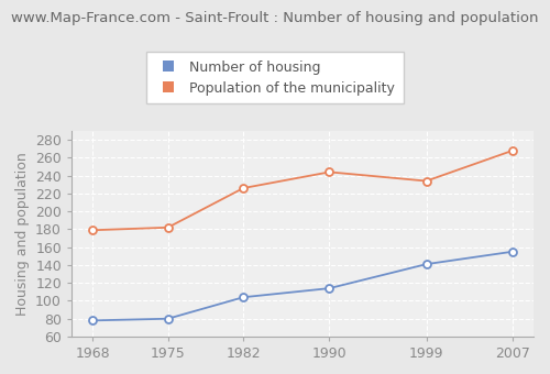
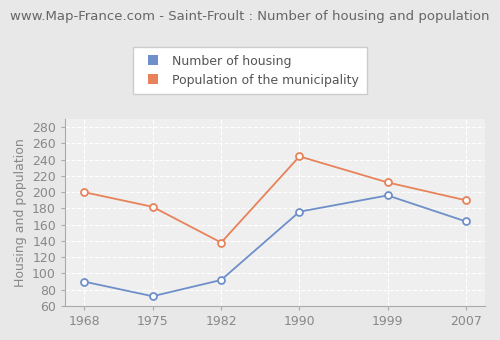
Number of housing/1968: 78 -> 90
Population of the municipality/1968: 179 -> 200
Number of housing/1975: 80 -> 72
Number of housing/1982: 104 -> 92
Population of the municipality/1982: 226 -> 138
Number of housing/1990: 114 -> 176
Number of housing/1999: 141 -> 196
Population of the municipality/1999: 234 -> 212
Number of housing/2007: 155 -> 164
Population of the municipality/2007: 268 -> 190
